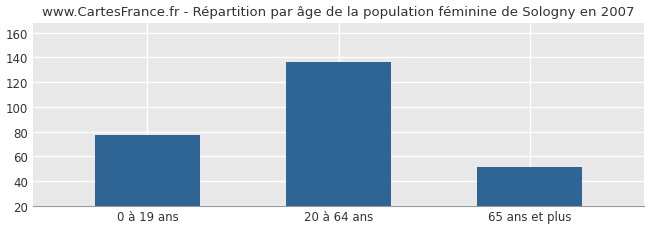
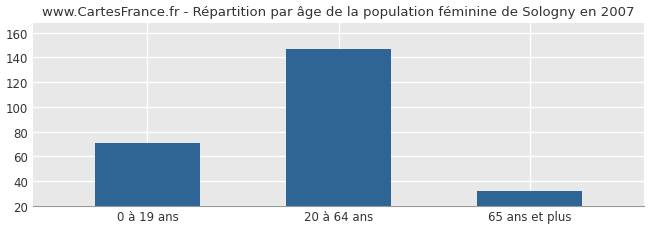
0 à 19 ans: 77 -> 71
20 à 64 ans: 136 -> 147
65 ans et plus: 51 -> 32
